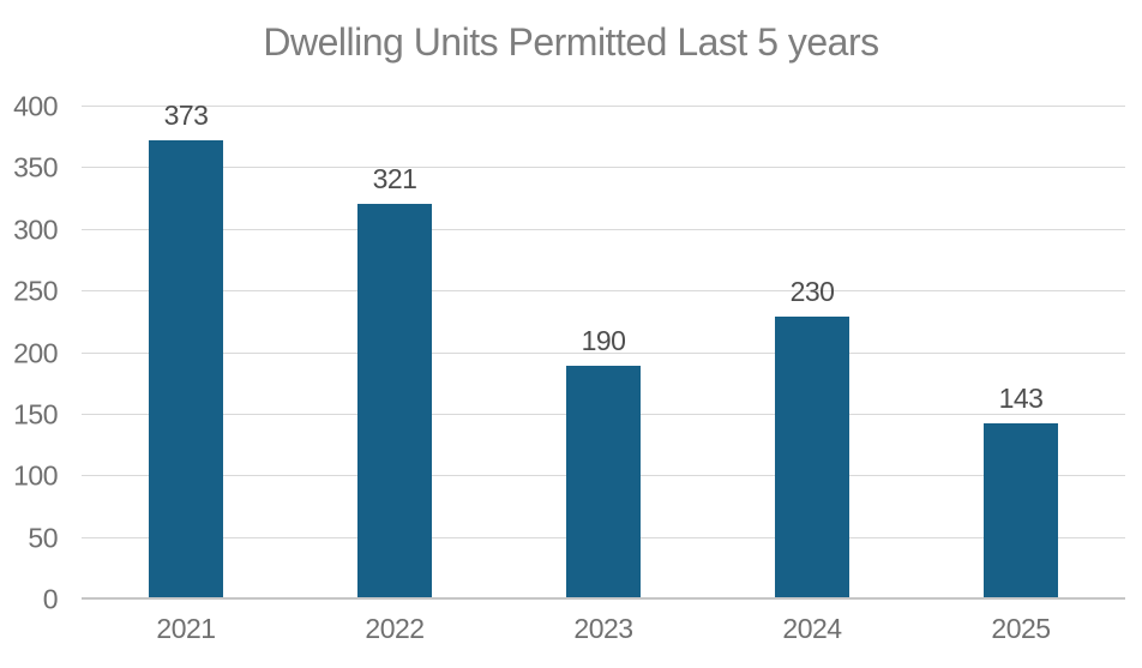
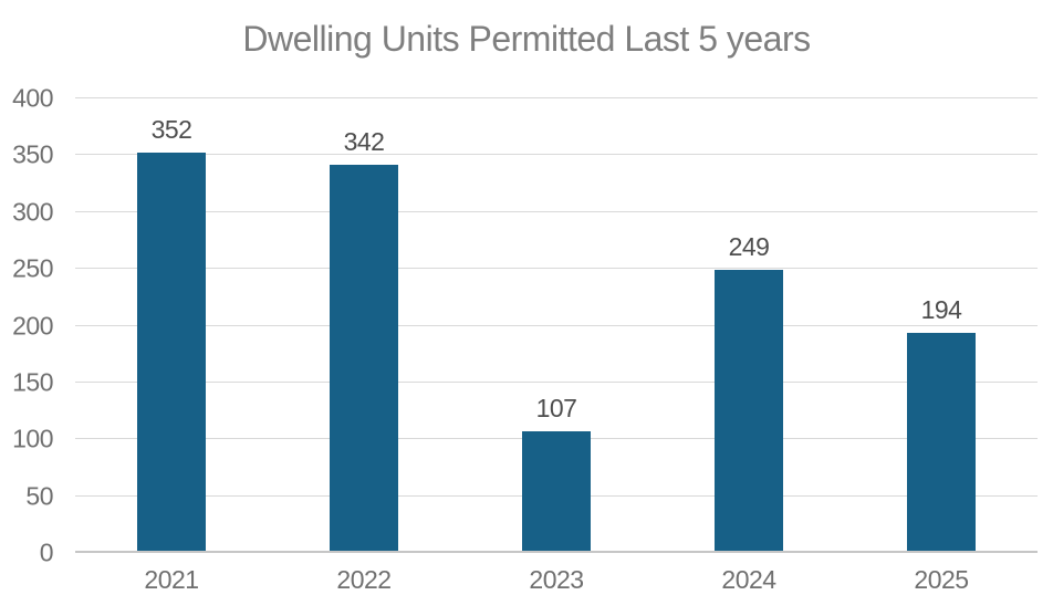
2021: 373 -> 352
2022: 321 -> 342
2023: 190 -> 107
2024: 230 -> 249
2025: 143 -> 194
